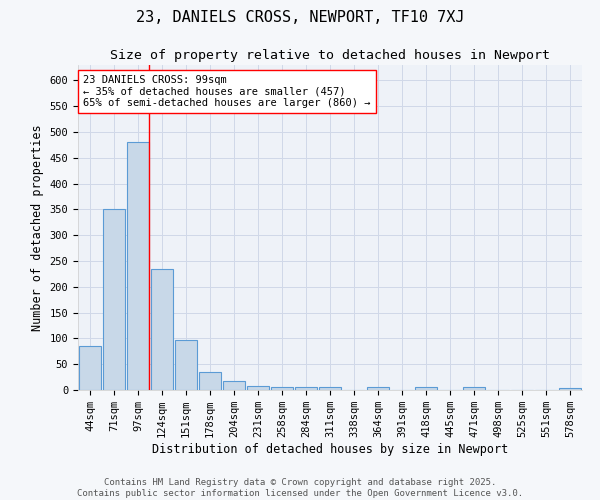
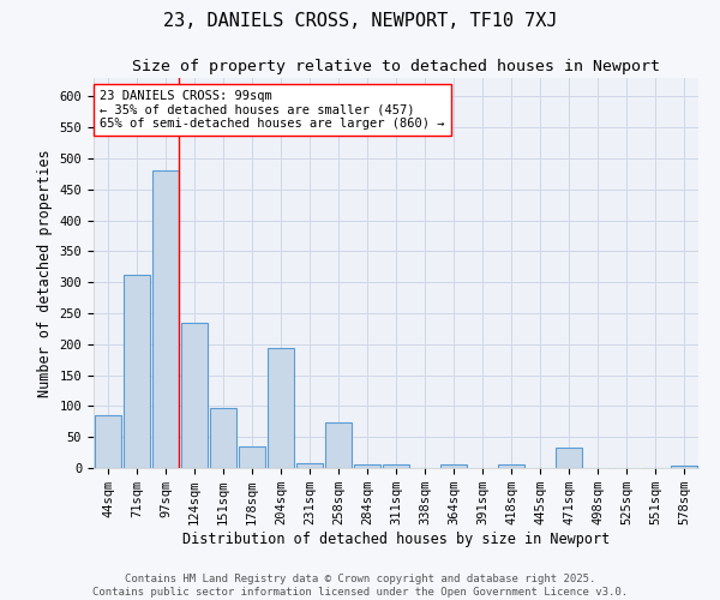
71sqm: 350 -> 312
204sqm: 18 -> 194
258sqm: 6 -> 74
471sqm: 5 -> 32
